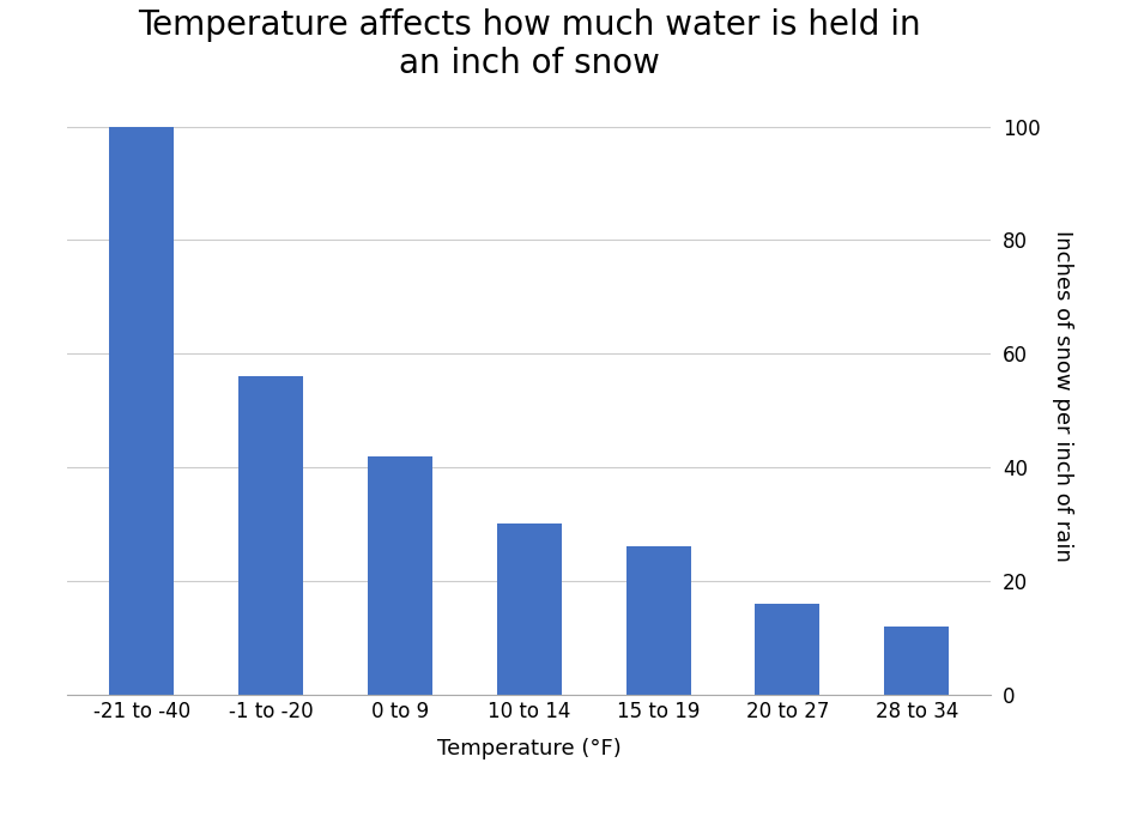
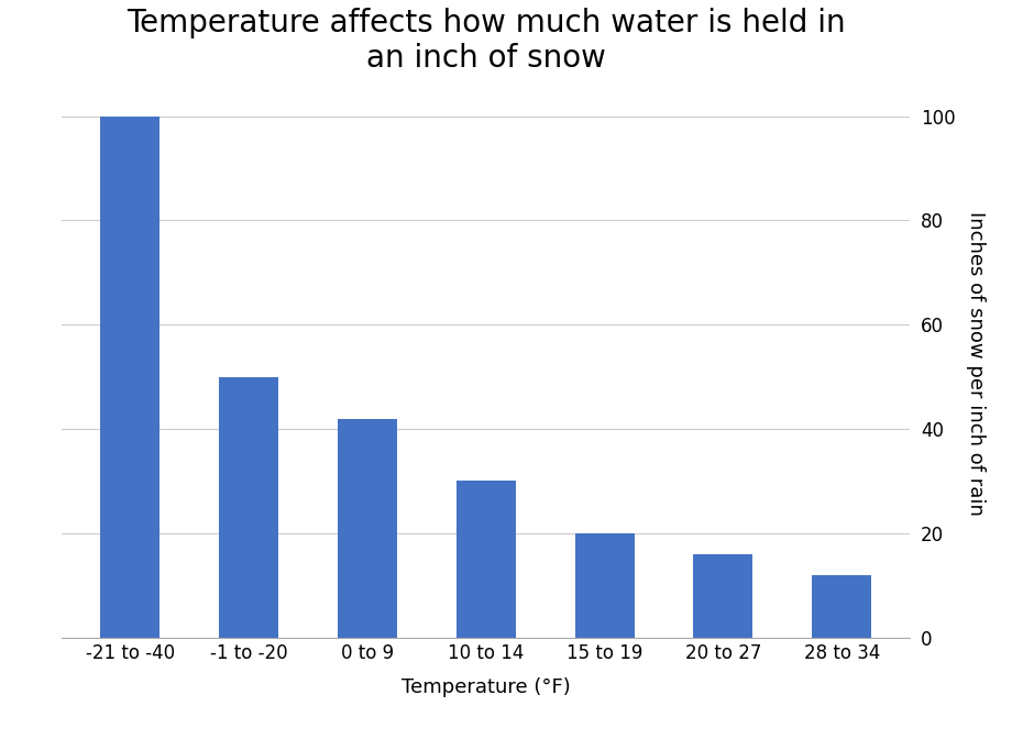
-1 to -20: 56 -> 50
15 to 19: 26 -> 20
